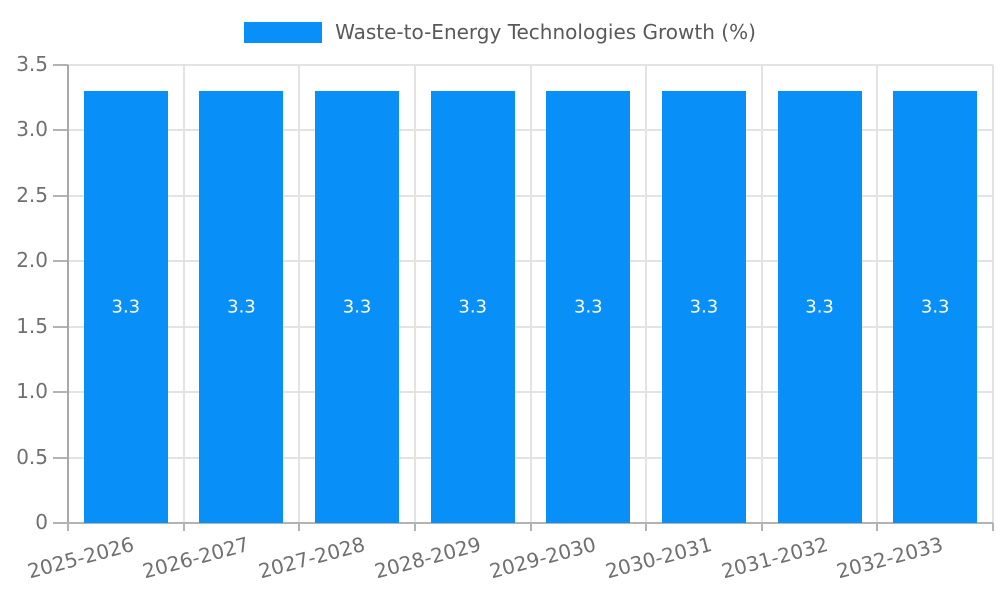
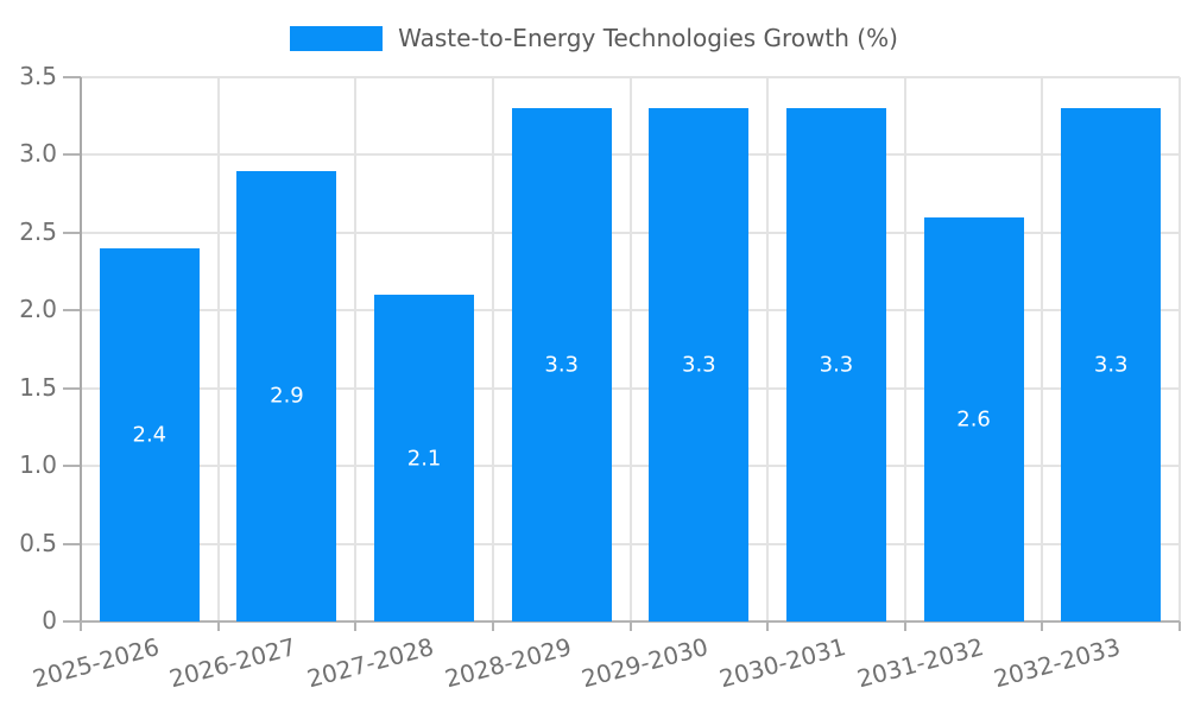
2025-2026: 3.3 -> 2.4
2026-2027: 3.3 -> 2.9
2027-2028: 3.3 -> 2.1
2031-2032: 3.3 -> 2.6
